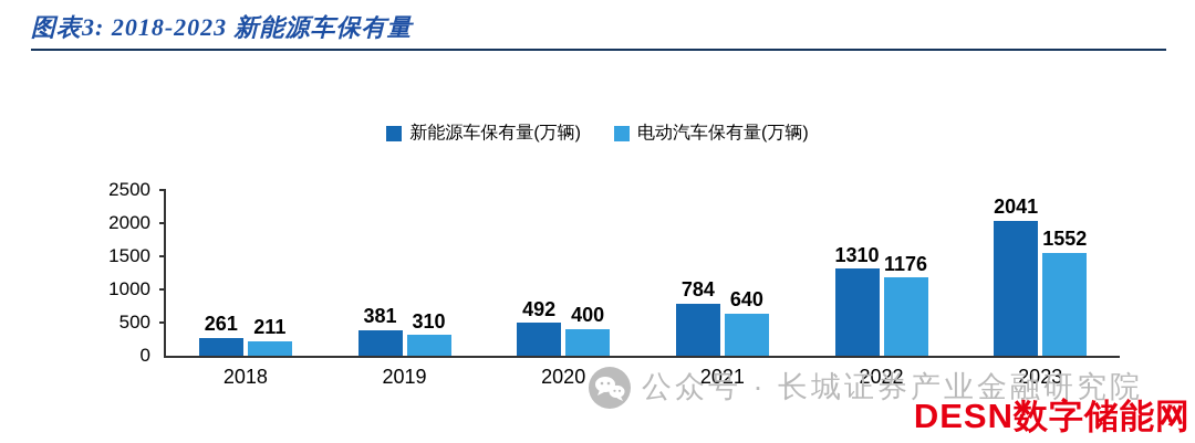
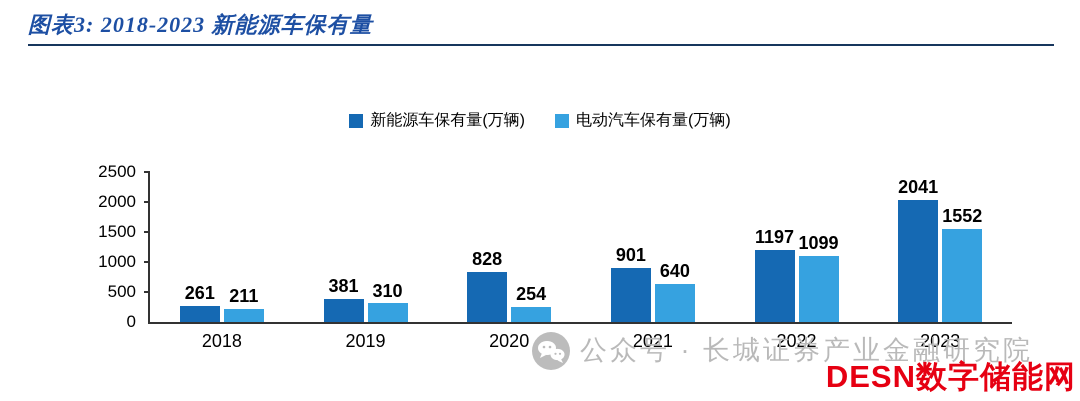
新能源车保有量(万辆)/2020: 492 -> 828
电动汽车保有量(万辆)/2020: 400 -> 254
新能源车保有量(万辆)/2021: 784 -> 901
新能源车保有量(万辆)/2022: 1310 -> 1197
电动汽车保有量(万辆)/2022: 1176 -> 1099
